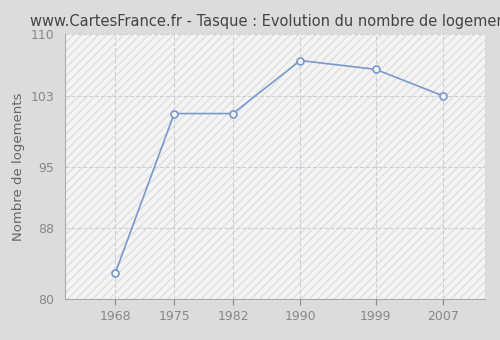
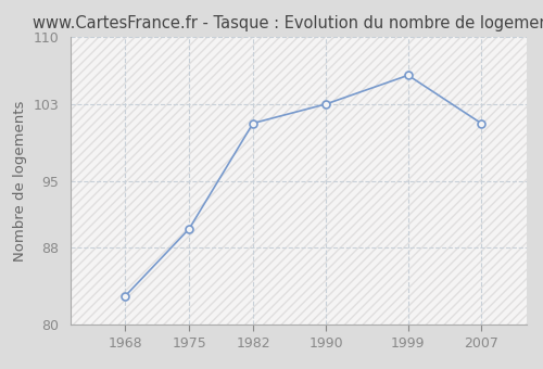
1975: 101 -> 90
1990: 107 -> 103
2007: 103 -> 101
